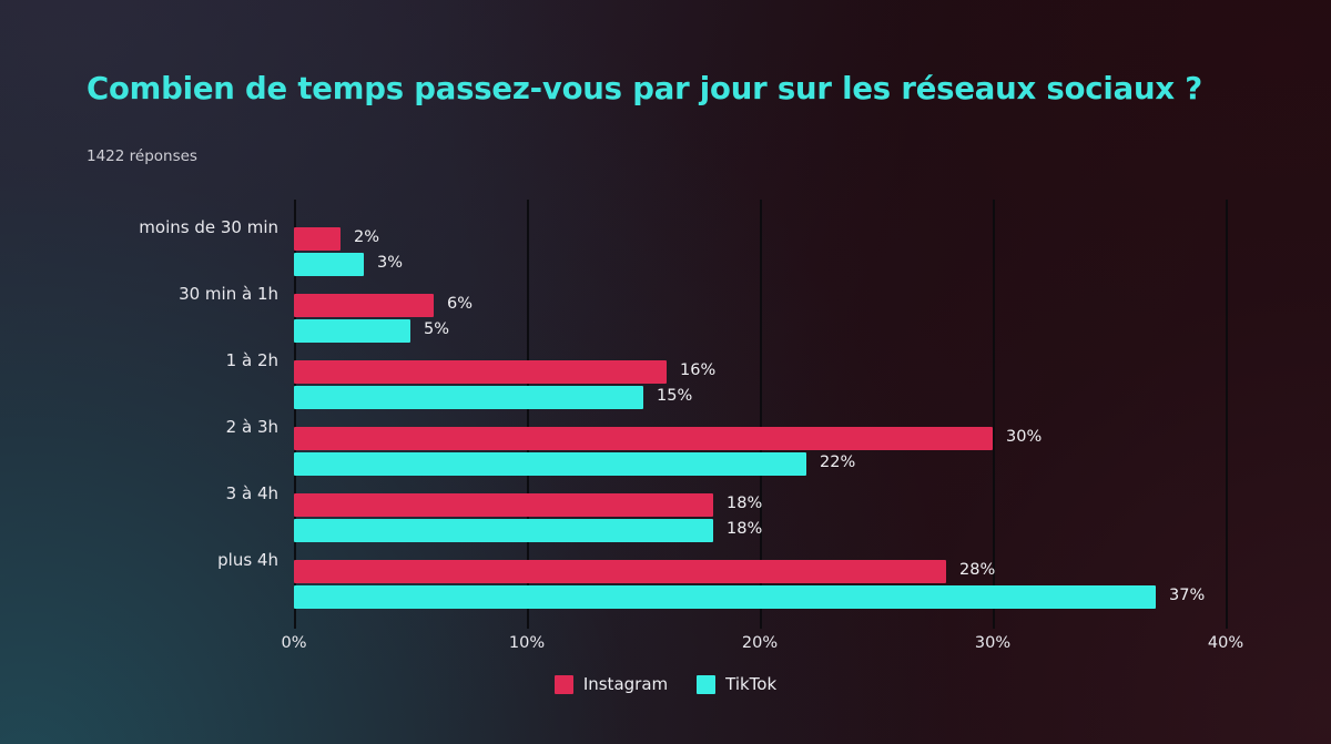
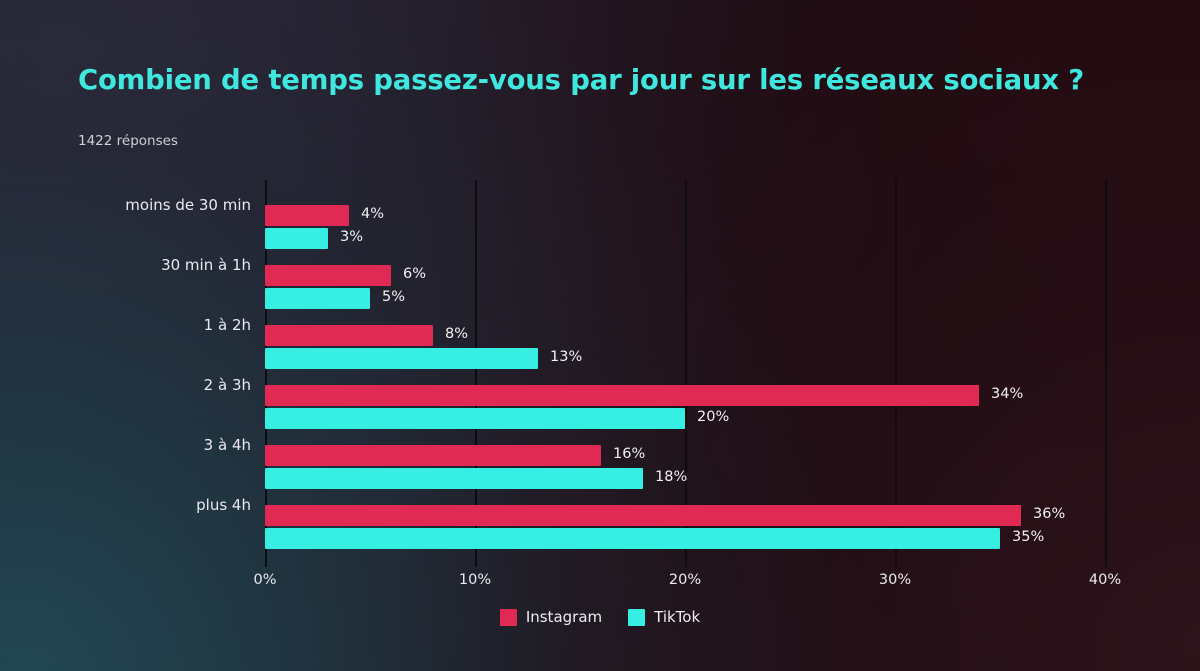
Instagram/moins de 30 min: 2% -> 4%
Instagram/1 à 2h: 16% -> 8%
TikTok/1 à 2h: 15% -> 13%
Instagram/2 à 3h: 30% -> 34%
TikTok/2 à 3h: 22% -> 20%
Instagram/3 à 4h: 18% -> 16%
Instagram/plus 4h: 28% -> 36%
TikTok/plus 4h: 37% -> 35%
